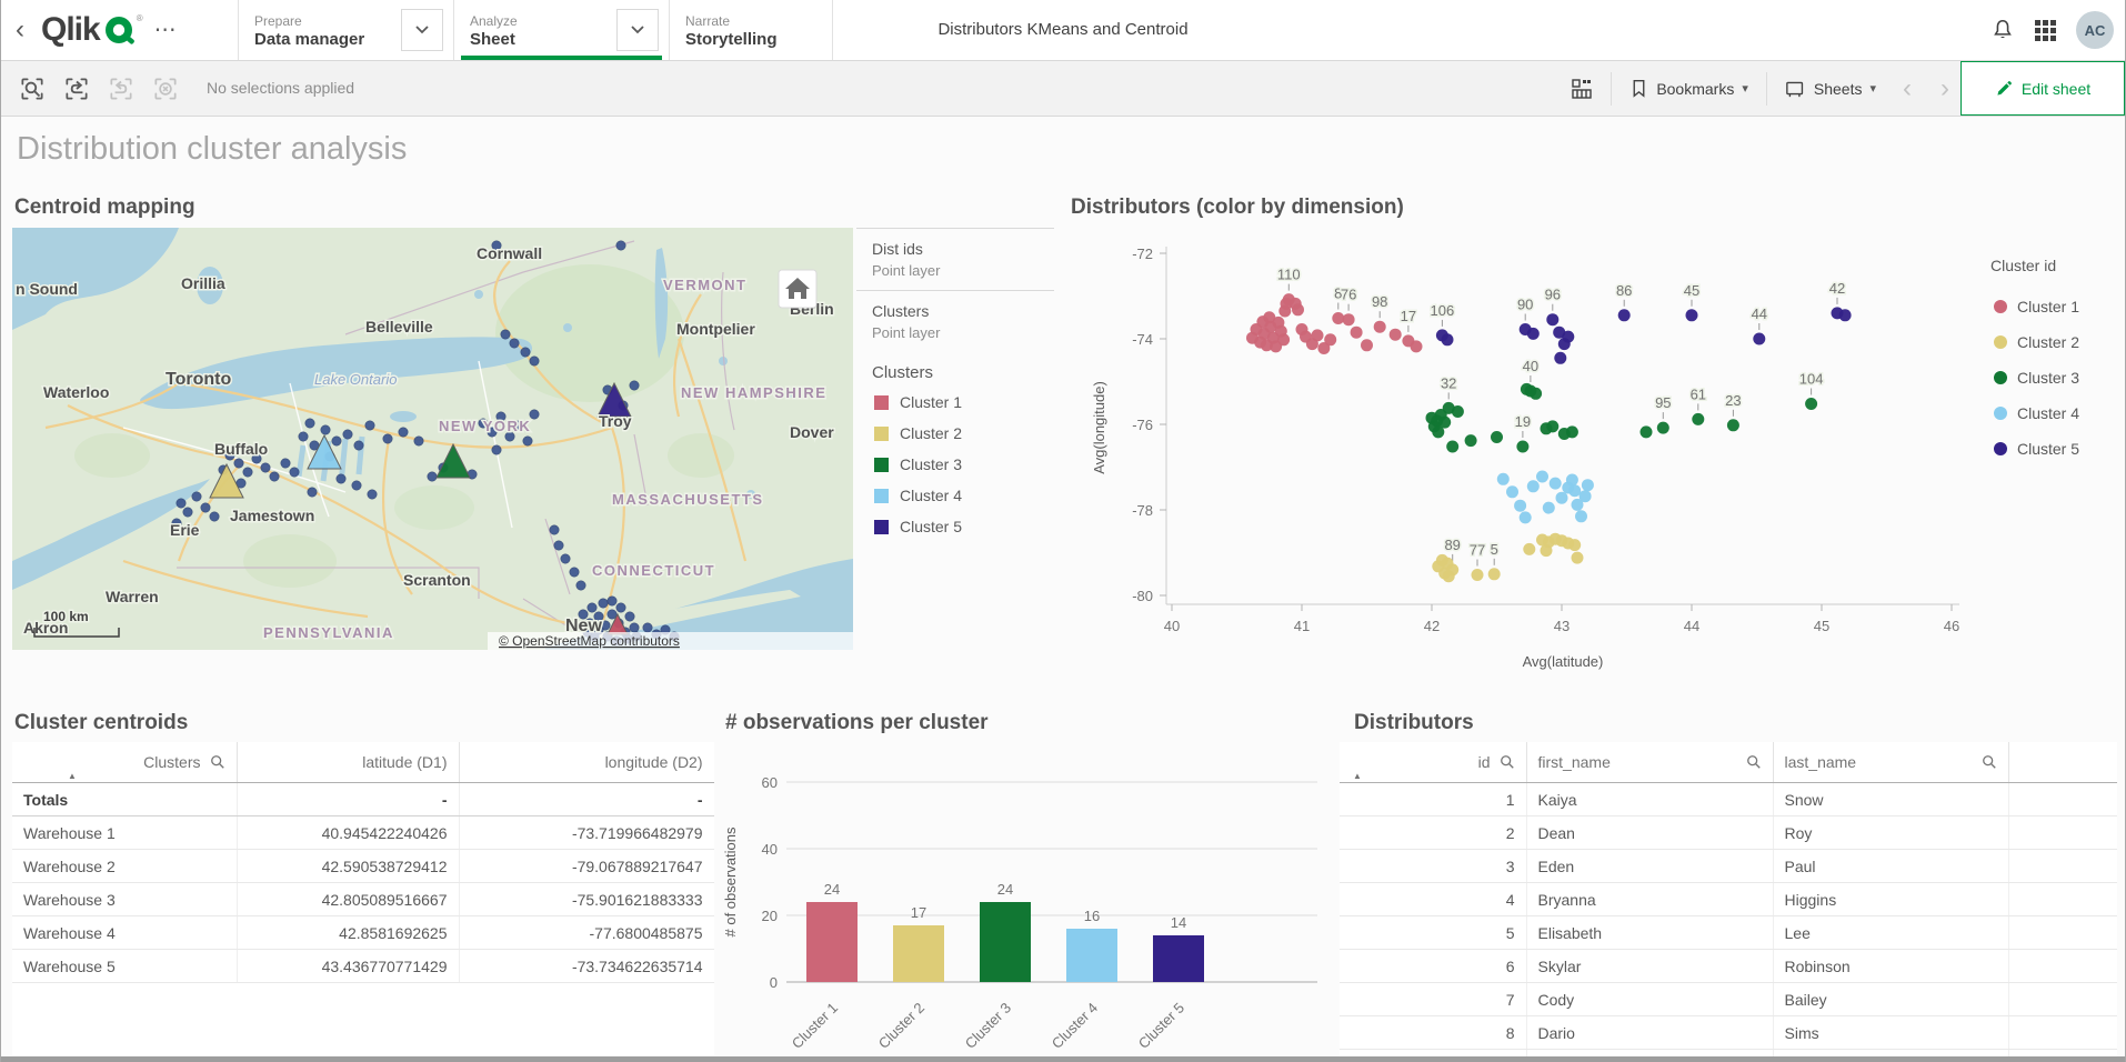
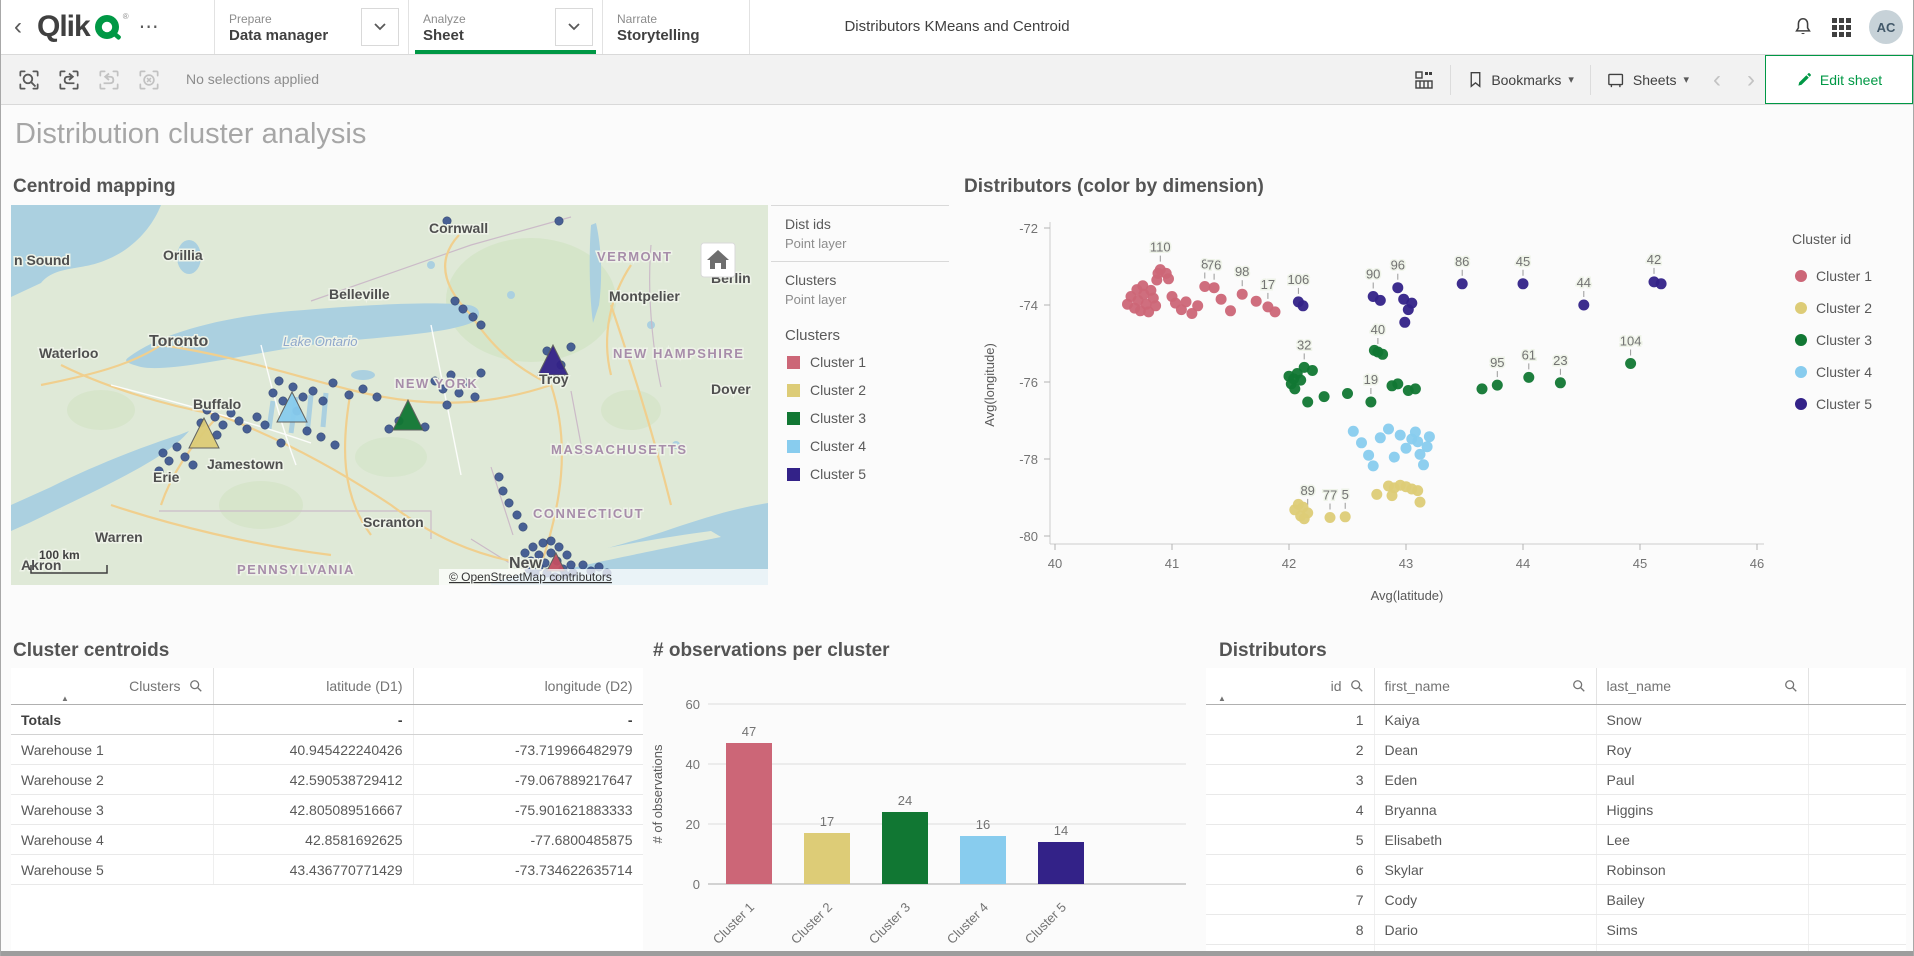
# observations per cluster/Cluster 1: 24 -> 47
